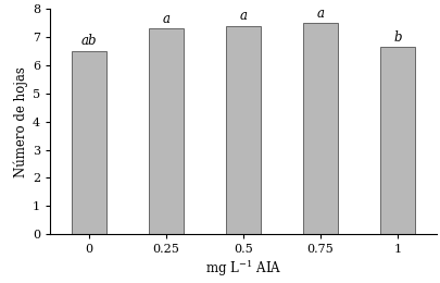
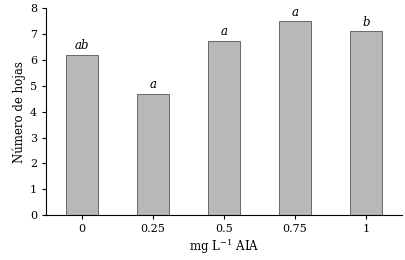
0: 6.50 -> 6.20
0.25: 7.30 -> 4.70
0.5: 7.40 -> 6.75
1: 6.65 -> 7.10
